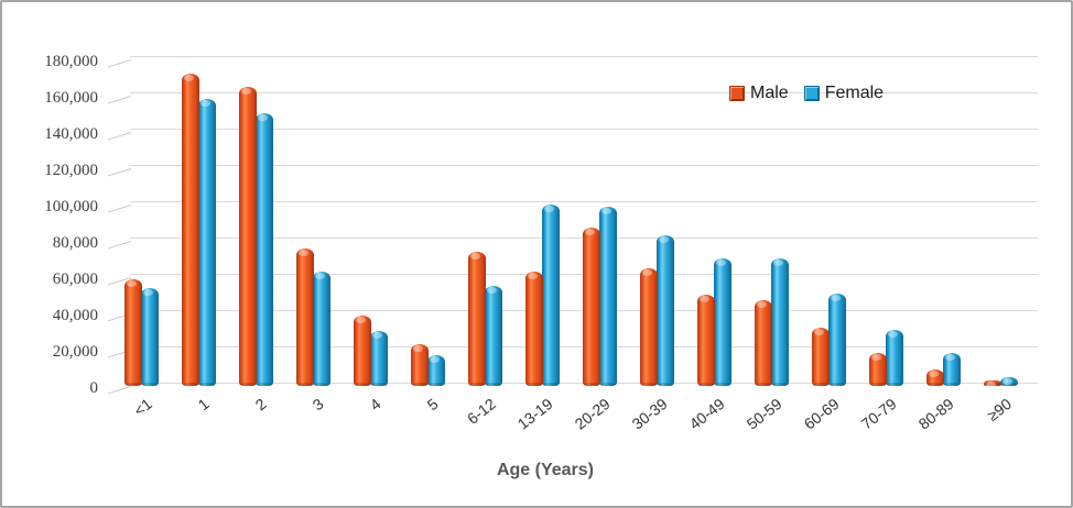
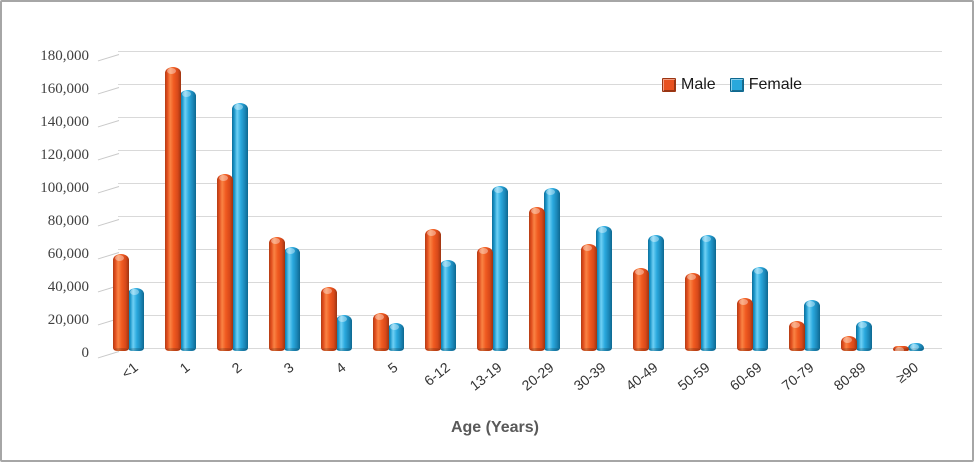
Female/<1: 54000 -> 38000
Male/2: 165000 -> 107000
Male/3: 76000 -> 69000
Female/4: 30000 -> 22000
Female/30-39: 83000 -> 76000
